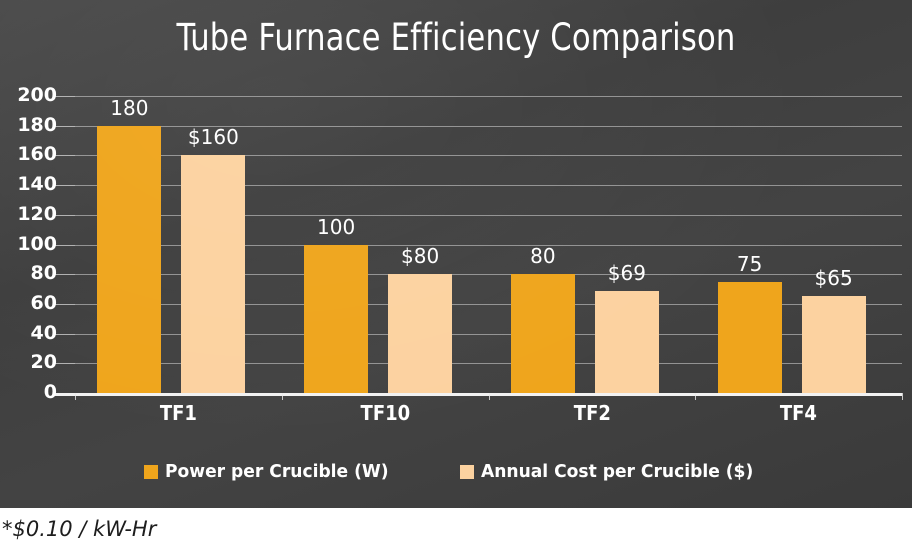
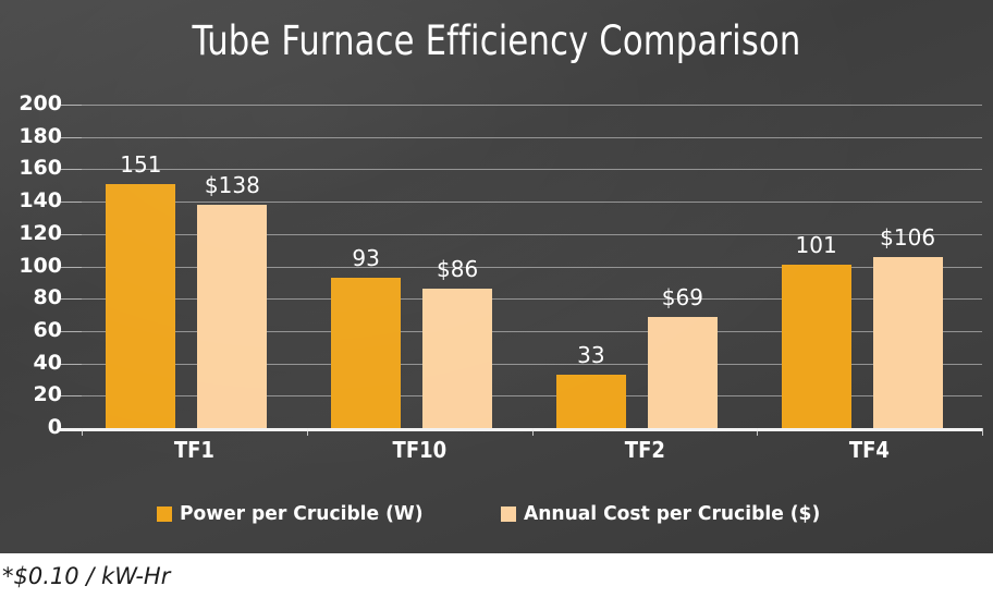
Power per Crucible (W)/TF1: 180 -> 151
Annual Cost per Crucible ($)/TF1: $160 -> $138
Power per Crucible (W)/TF10: 100 -> 93
Annual Cost per Crucible ($)/TF10: $80 -> $86
Power per Crucible (W)/TF2: 80 -> 33
Power per Crucible (W)/TF4: 75 -> 101
Annual Cost per Crucible ($)/TF4: $65 -> $106
